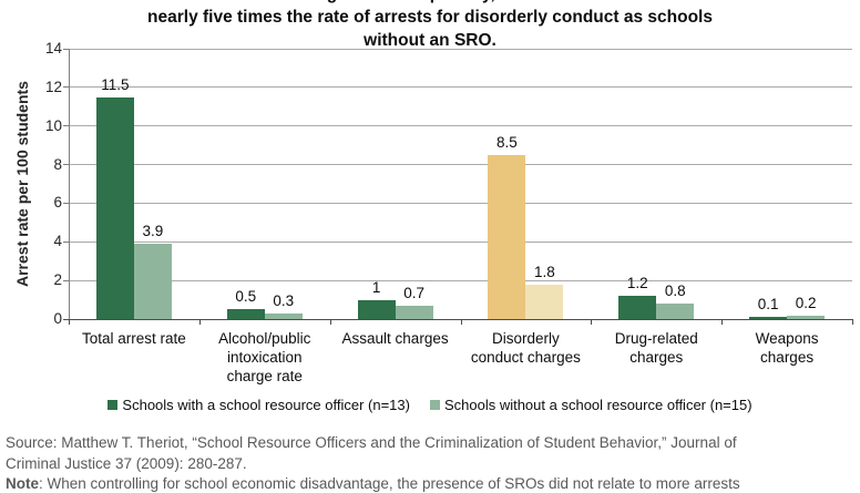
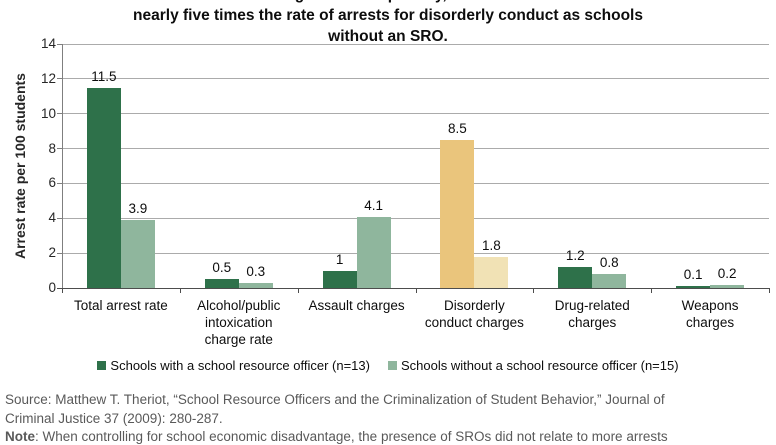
Schools without a school resource officer (n=15)/Assault charges: 0.7 -> 4.1
